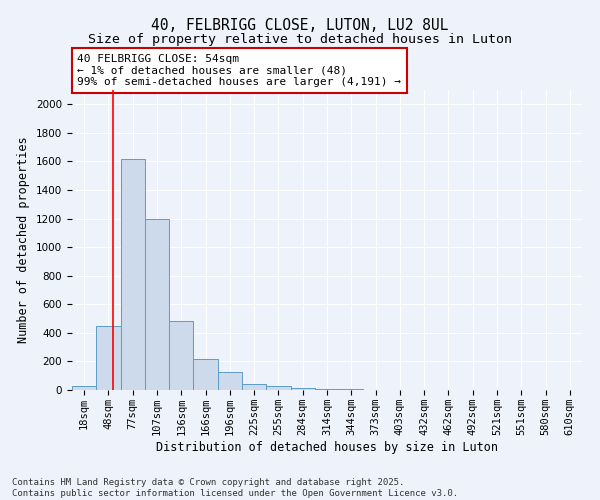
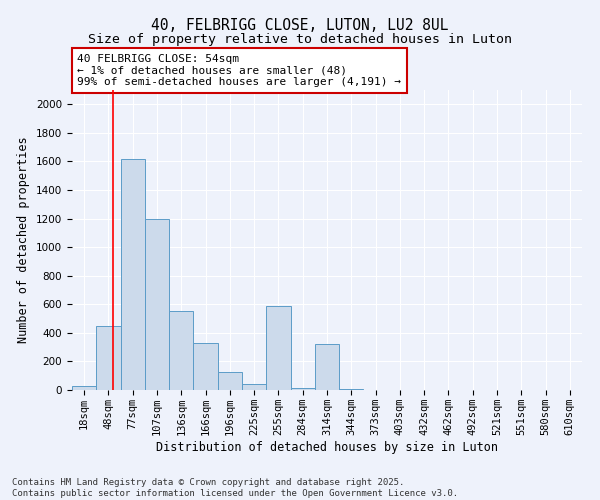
136sqm: 480 -> 550
166sqm: 220 -> 330
255sqm: 30 -> 590
314sqm: 10 -> 320
